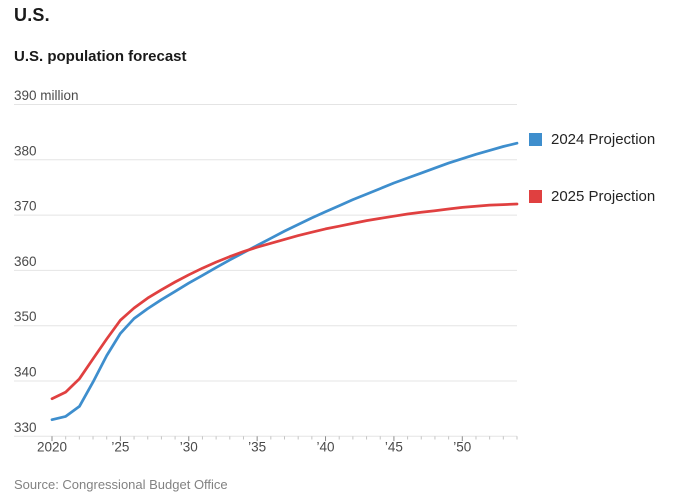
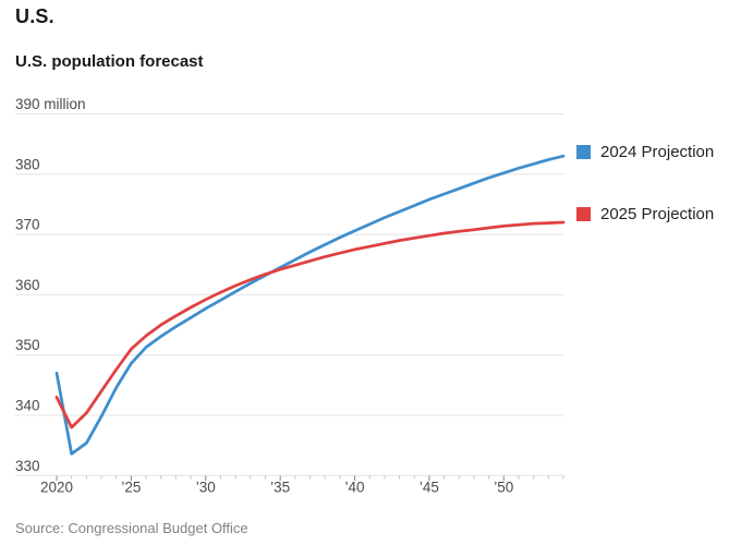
2024 Projection/2020: 333 -> 347
2025 Projection/2020: 337 -> 343
